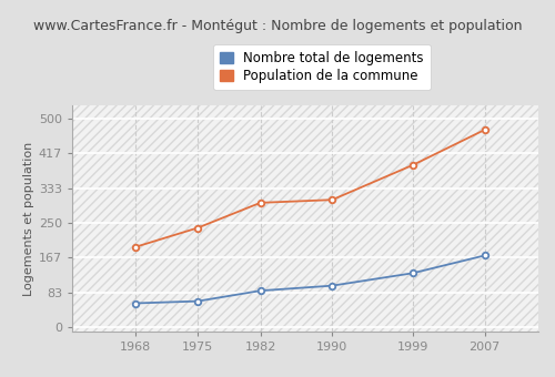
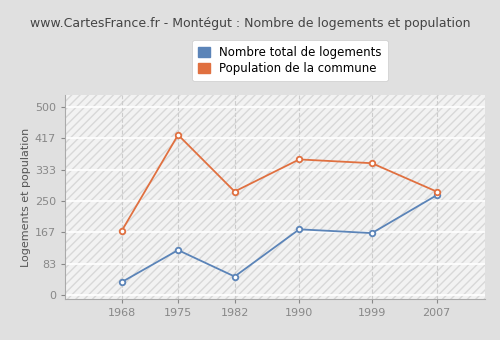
Nombre total de logements/1968: 58 -> 35
Population de la commune/1968: 192 -> 170
Nombre total de logements/1975: 63 -> 120
Population de la commune/1975: 238 -> 425
Nombre total de logements/1982: 88 -> 50
Population de la commune/1982: 298 -> 275
Nombre total de logements/1990: 100 -> 175
Population de la commune/1990: 305 -> 360
Nombre total de logements/1999: 130 -> 165
Population de la commune/1999: 388 -> 350
Nombre total de logements/2007: 172 -> 265
Population de la commune/2007: 472 -> 275
